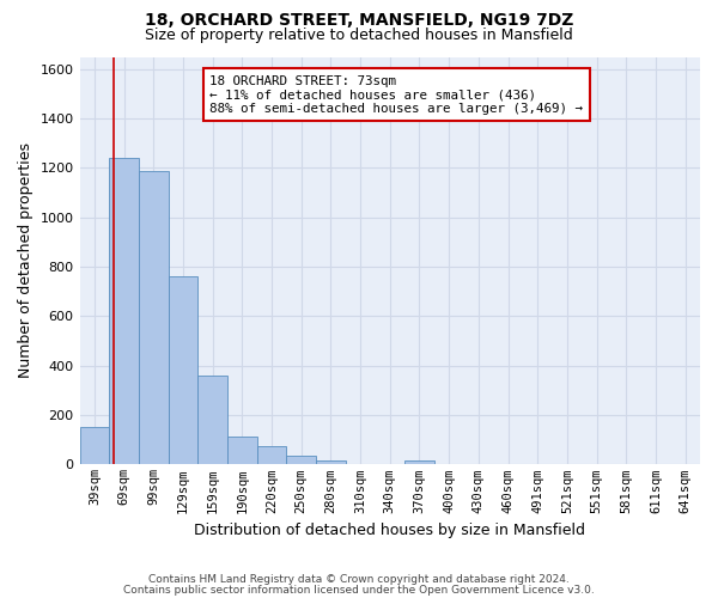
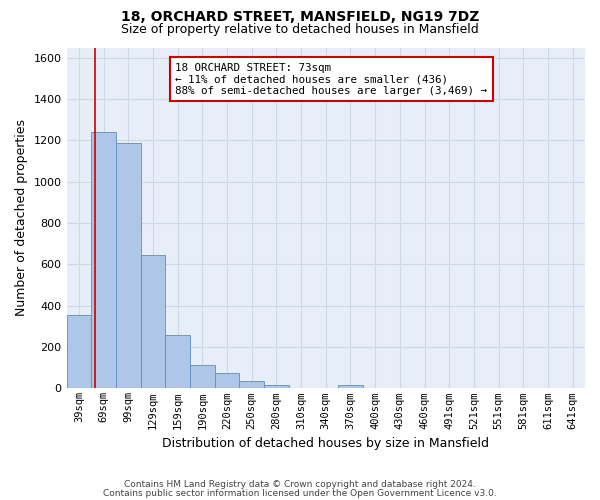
39sqm: 150 -> 355
129sqm: 760 -> 645
159sqm: 360 -> 260
